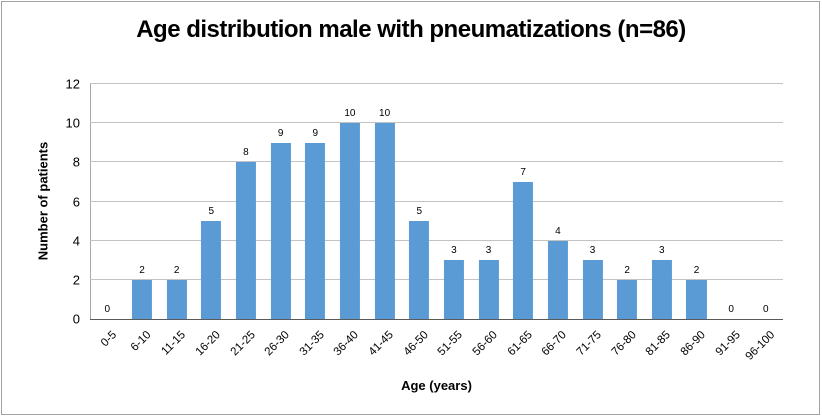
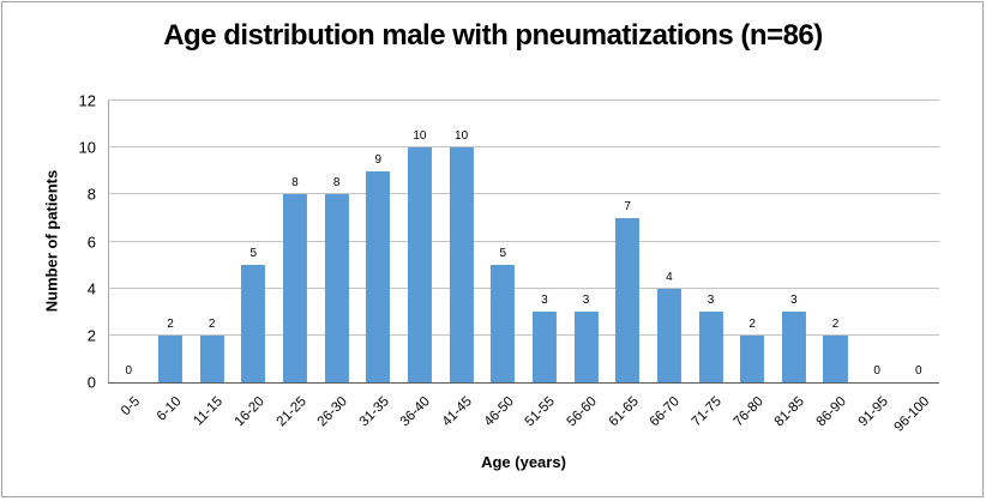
26-30: 9 -> 8
